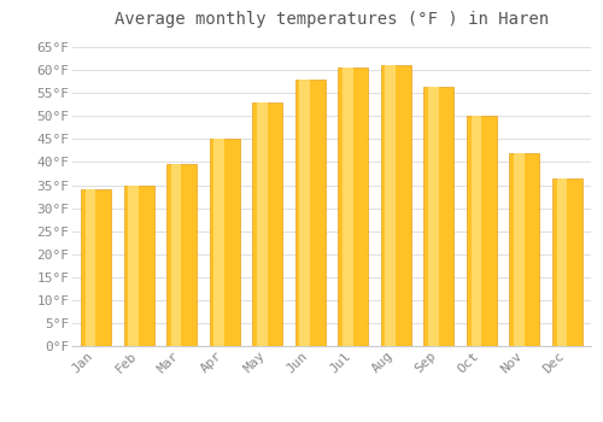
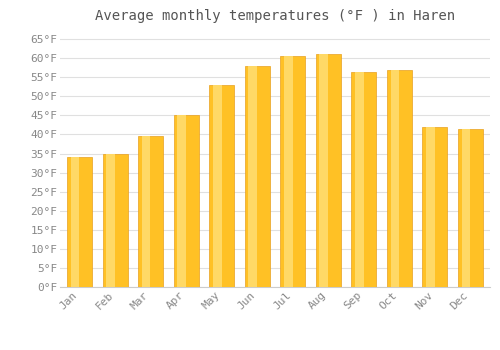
Oct: 50.0°F -> 57.0°F
Dec: 36.5°F -> 41.5°F
